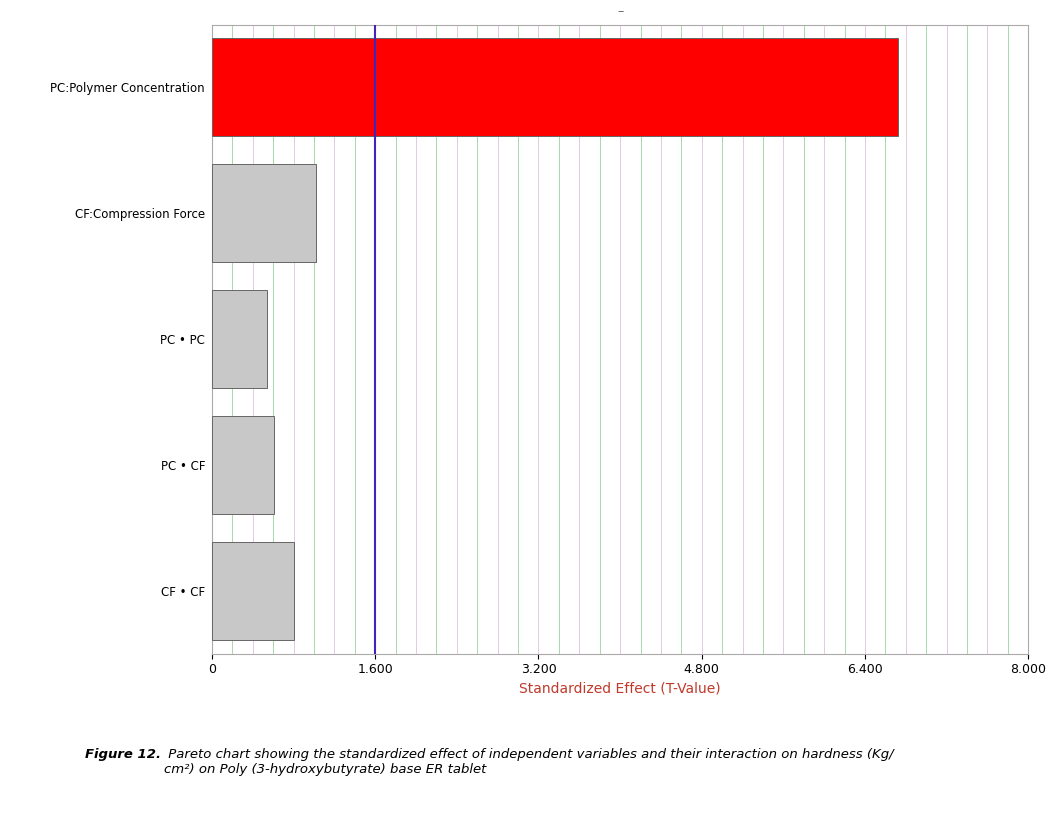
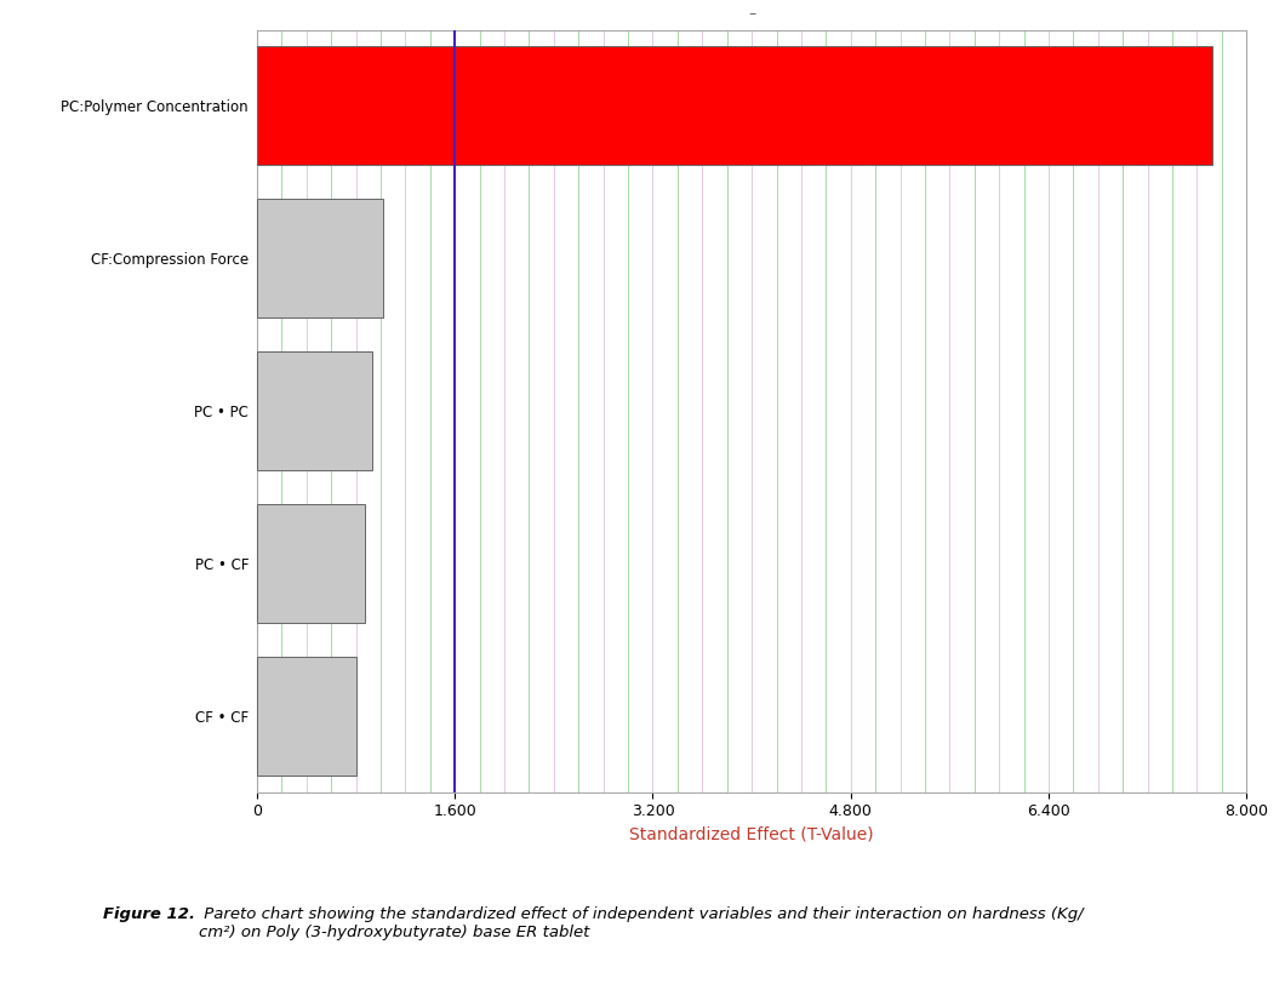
PC:Polymer Concentration: 6.72 -> 7.72
PC • PC: 0.54 -> 0.93
PC • CF: 0.61 -> 0.87
